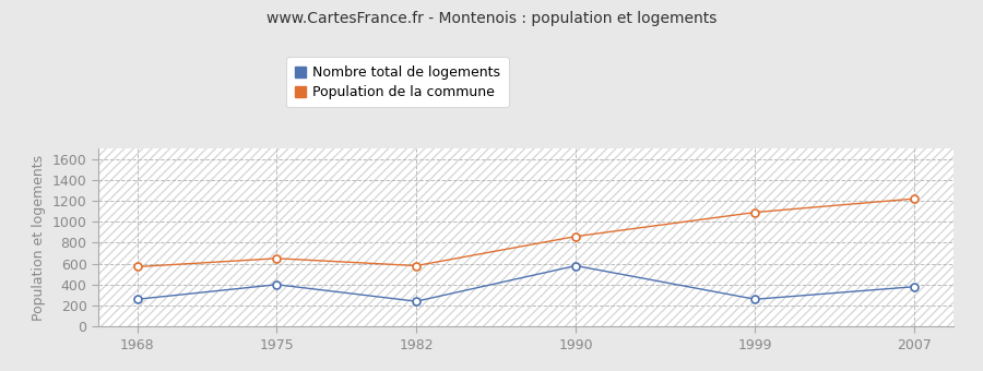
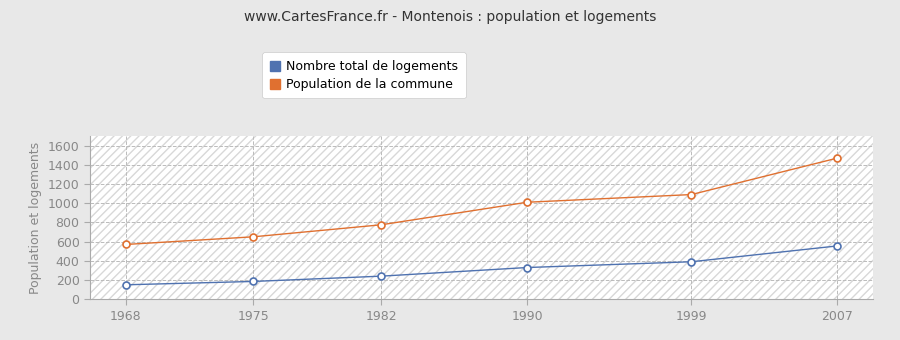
Nombre total de logements/1968: 260 -> 150
Nombre total de logements/1975: 400 -> 180
Population de la commune/1982: 580 -> 780
Nombre total de logements/1990: 580 -> 330
Population de la commune/1990: 860 -> 1010
Nombre total de logements/1999: 260 -> 390
Nombre total de logements/2007: 380 -> 560
Population de la commune/2007: 1220 -> 1470
